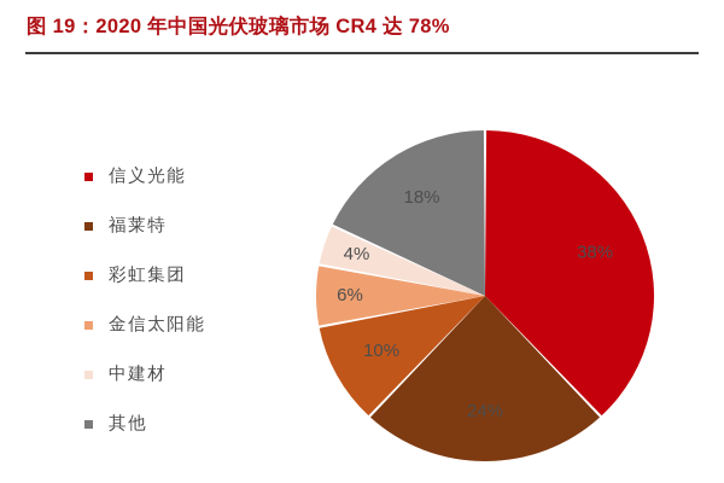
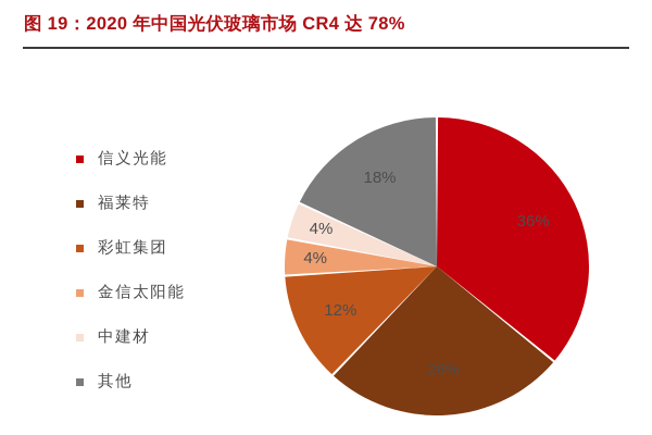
信义光能: 38% -> 36%
福莱特: 24% -> 26%
彩虹集团: 10% -> 12%
金信太阳能: 6% -> 4%
